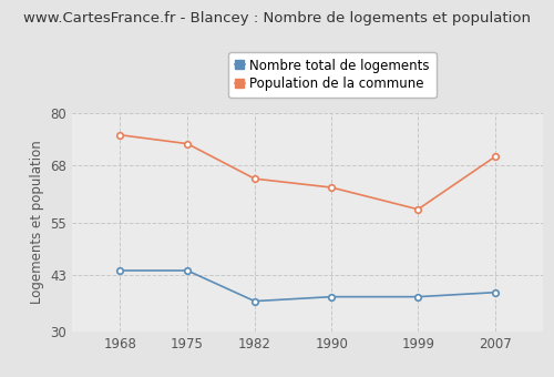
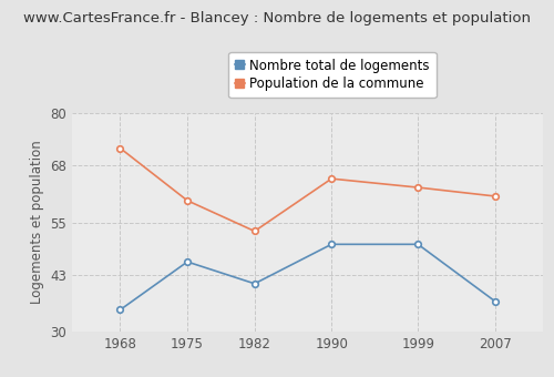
Nombre total de logements/1968: 44 -> 35
Population de la commune/1968: 75 -> 72
Nombre total de logements/1975: 44 -> 46
Population de la commune/1975: 73 -> 60
Nombre total de logements/1982: 37 -> 41
Population de la commune/1982: 65 -> 53
Nombre total de logements/1990: 38 -> 50
Population de la commune/1990: 63 -> 65
Nombre total de logements/1999: 38 -> 50
Population de la commune/1999: 58 -> 63
Nombre total de logements/2007: 39 -> 37
Population de la commune/2007: 70 -> 61
